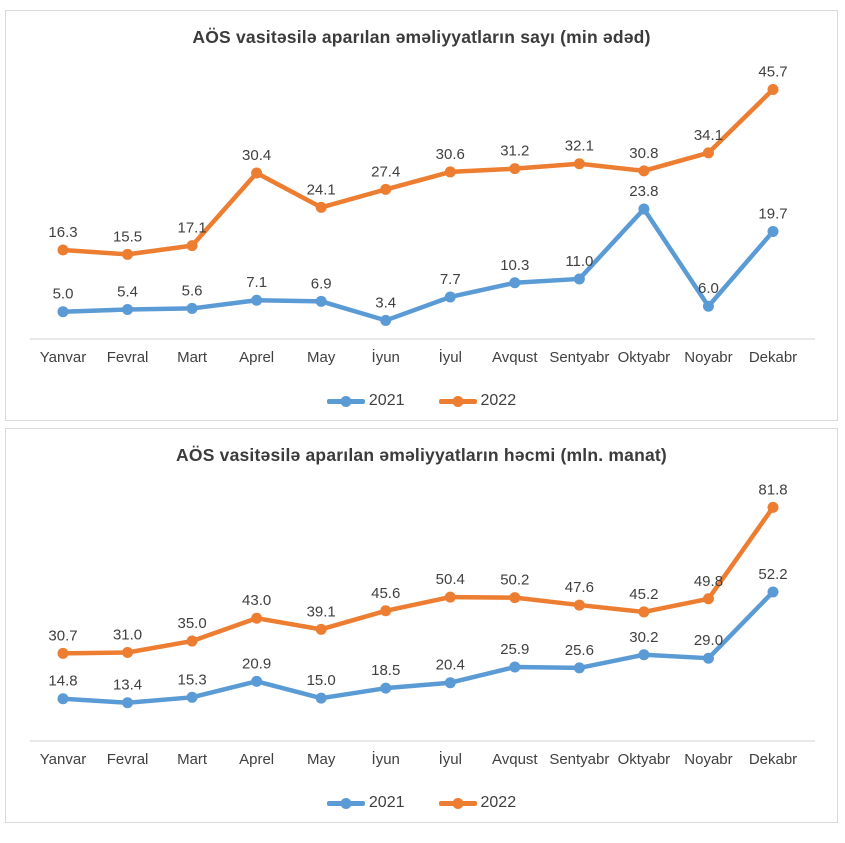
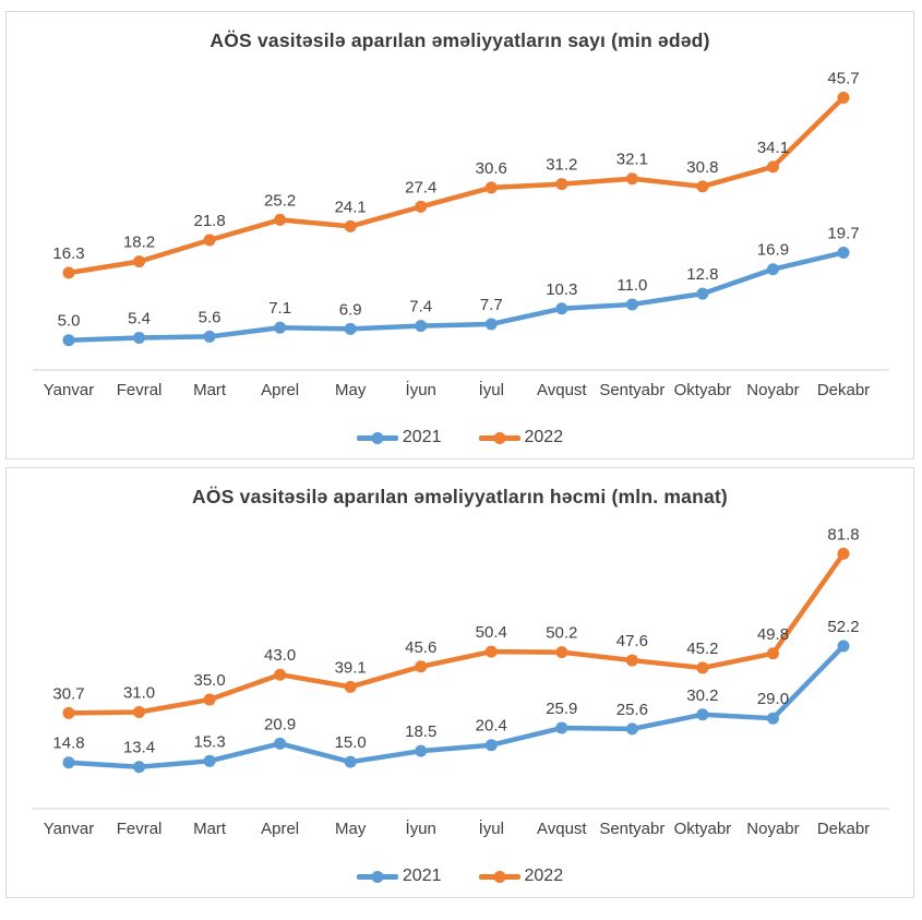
AÖS vasitəsilə aparılan əməliyyatların sayı (min ədəd)/2022/Fevral: 15.5 -> 18.2
AÖS vasitəsilə aparılan əməliyyatların sayı (min ədəd)/2022/Mart: 17.1 -> 21.8
AÖS vasitəsilə aparılan əməliyyatların sayı (min ədəd)/2022/Aprel: 30.4 -> 25.2
AÖS vasitəsilə aparılan əməliyyatların sayı (min ədəd)/2021/İyun: 3.4 -> 7.4
AÖS vasitəsilə aparılan əməliyyatların sayı (min ədəd)/2021/Oktyabr: 23.8 -> 12.8
AÖS vasitəsilə aparılan əməliyyatların sayı (min ədəd)/2021/Noyabr: 6.0 -> 16.9
